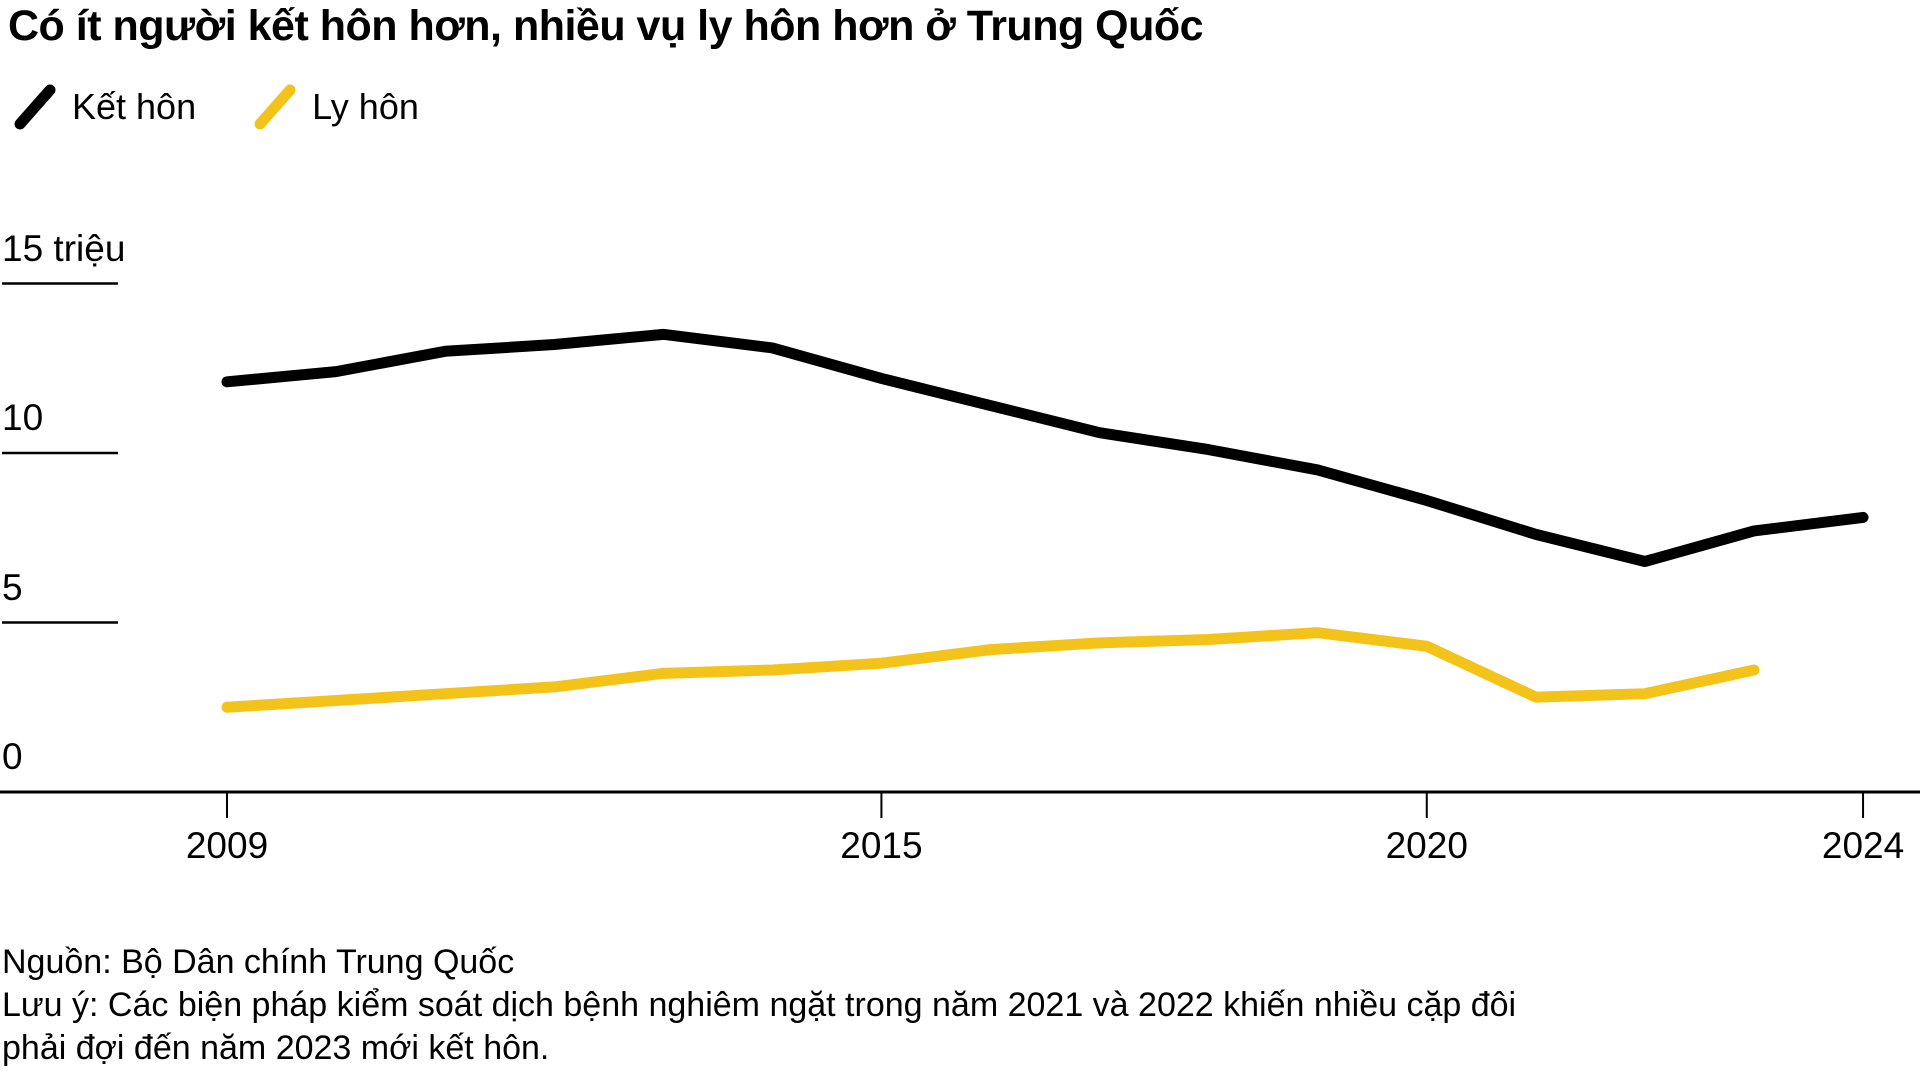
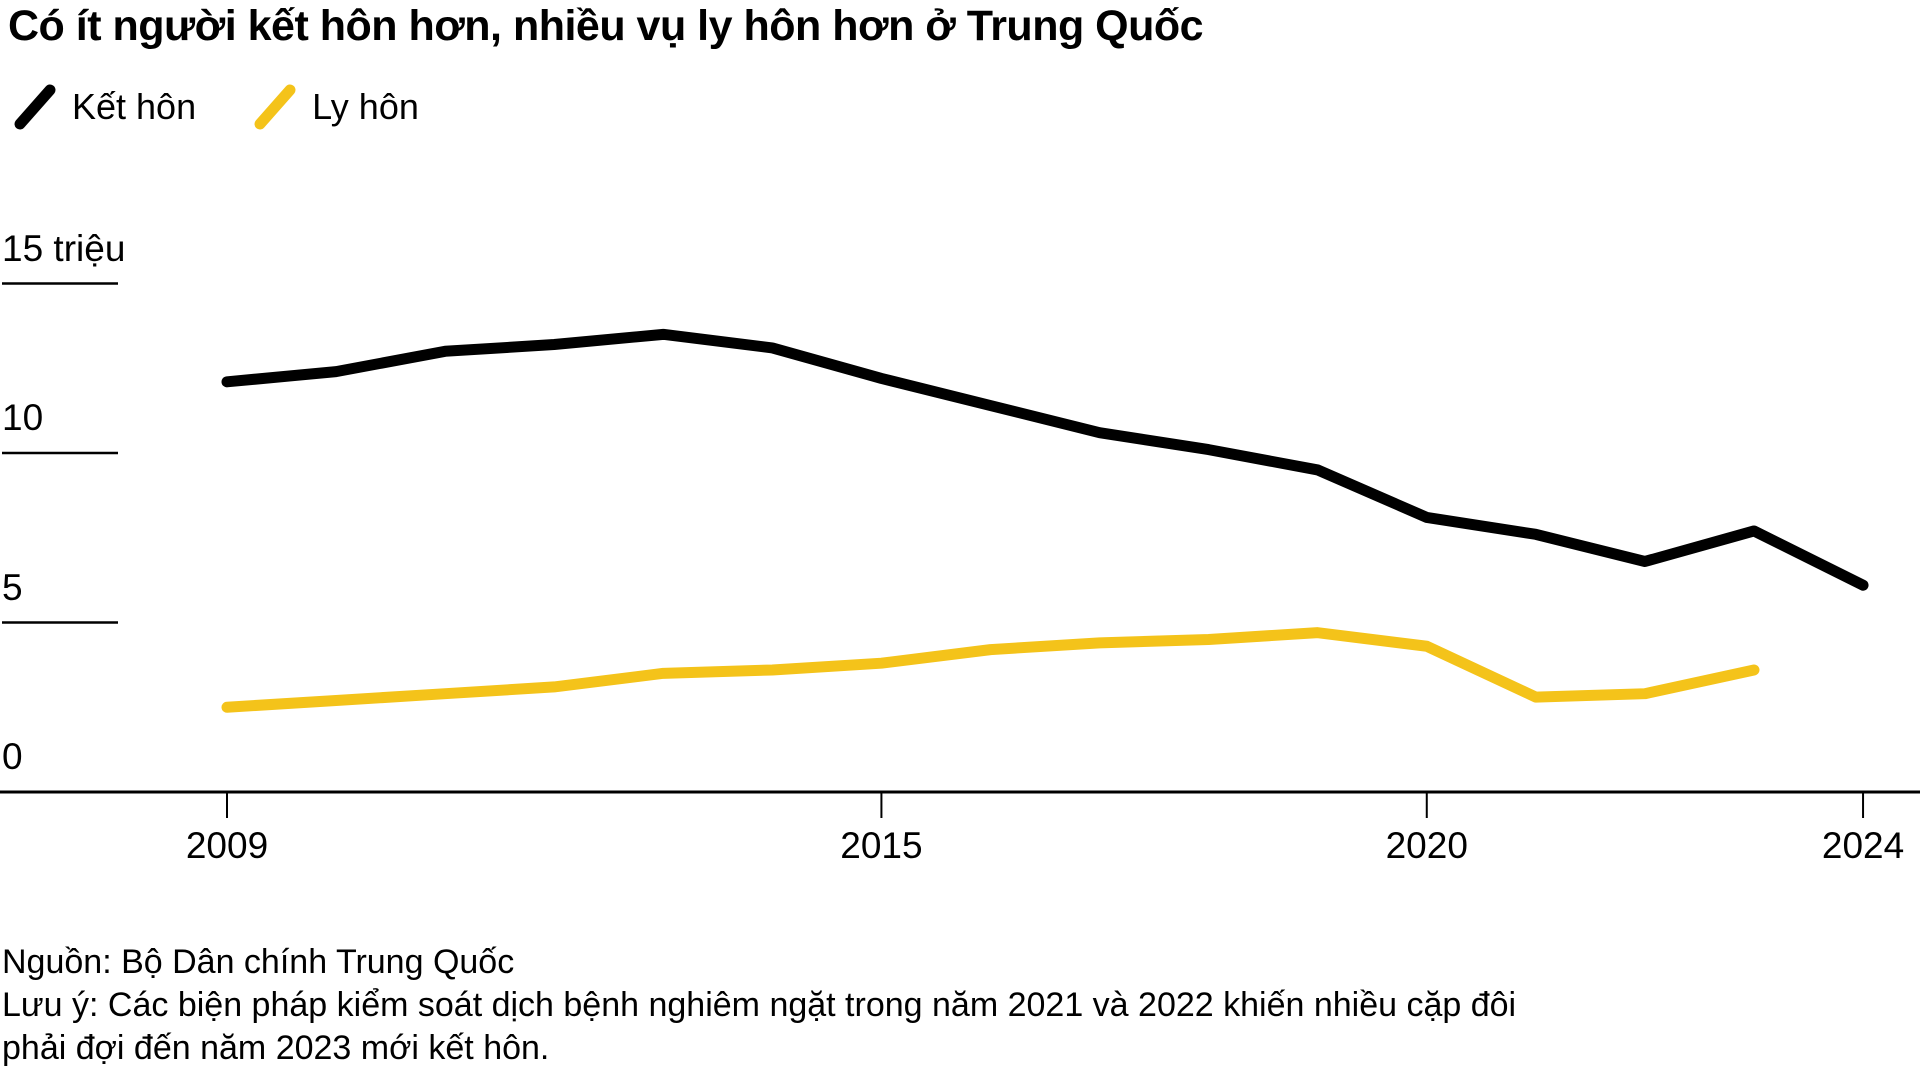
Kết hôn/2020: 8.6 -> 8.1
Kết hôn/2024: 8.1 -> 6.1
